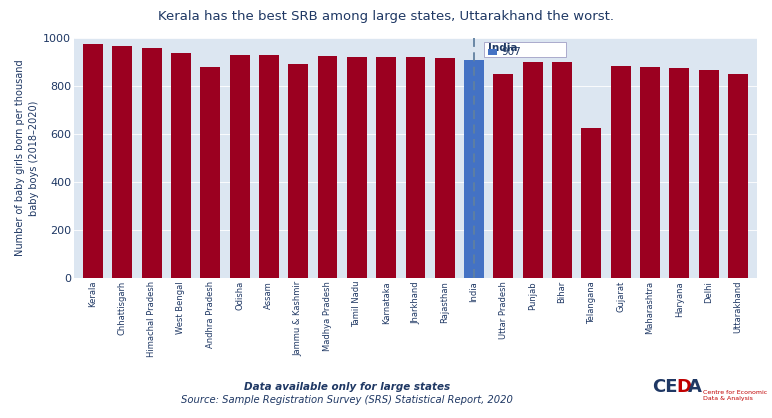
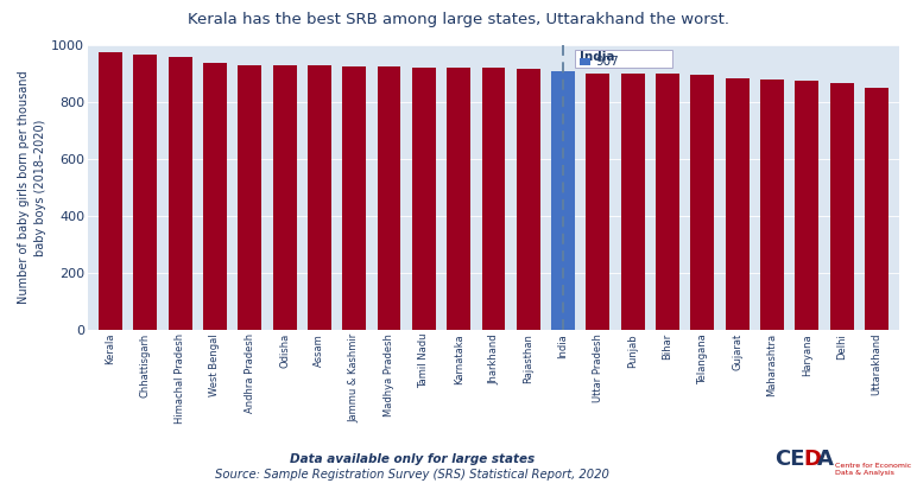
Andhra Pradesh: 880 -> 929
Jammu & Kashmir: 890 -> 924
Uttar Pradesh: 850 -> 900
Telangana: 625 -> 894
